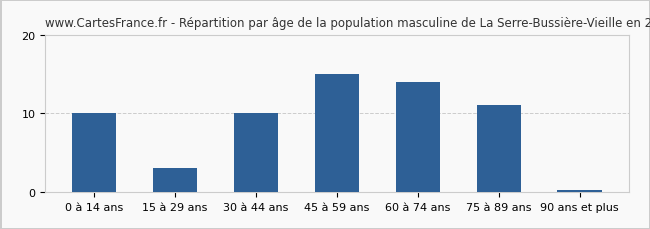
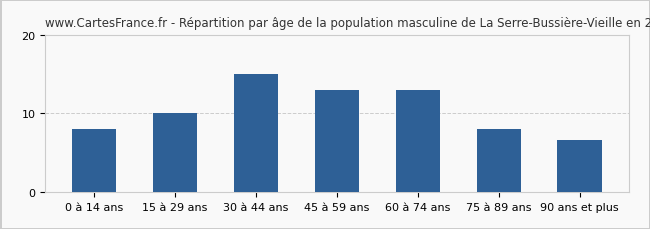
0 à 14 ans: 10.0 -> 8.0
15 à 29 ans: 3.0 -> 10.0
30 à 44 ans: 10.0 -> 15.0
45 à 59 ans: 15.0 -> 13.0
60 à 74 ans: 14.0 -> 13.0
75 à 89 ans: 11.0 -> 8.0
90 ans et plus: 0.2 -> 6.6
